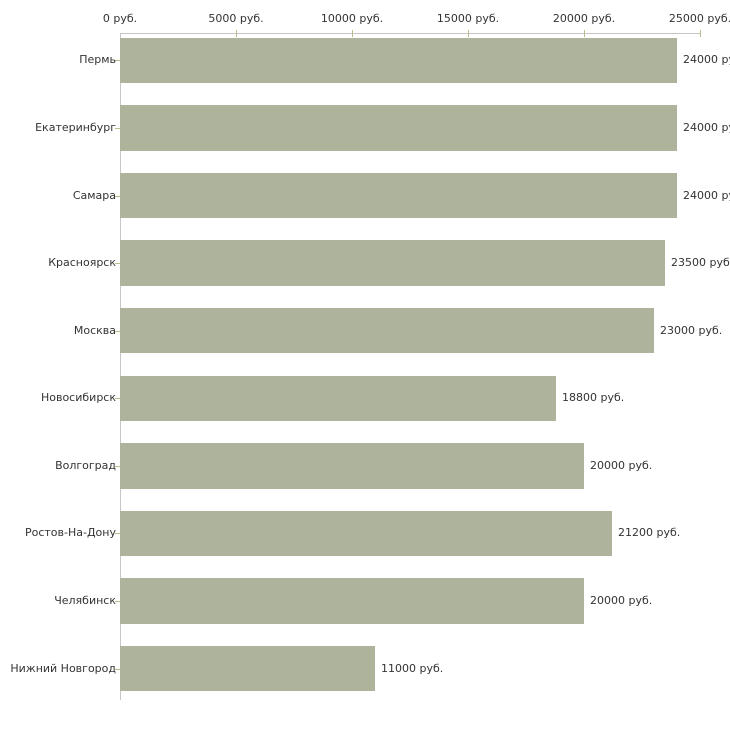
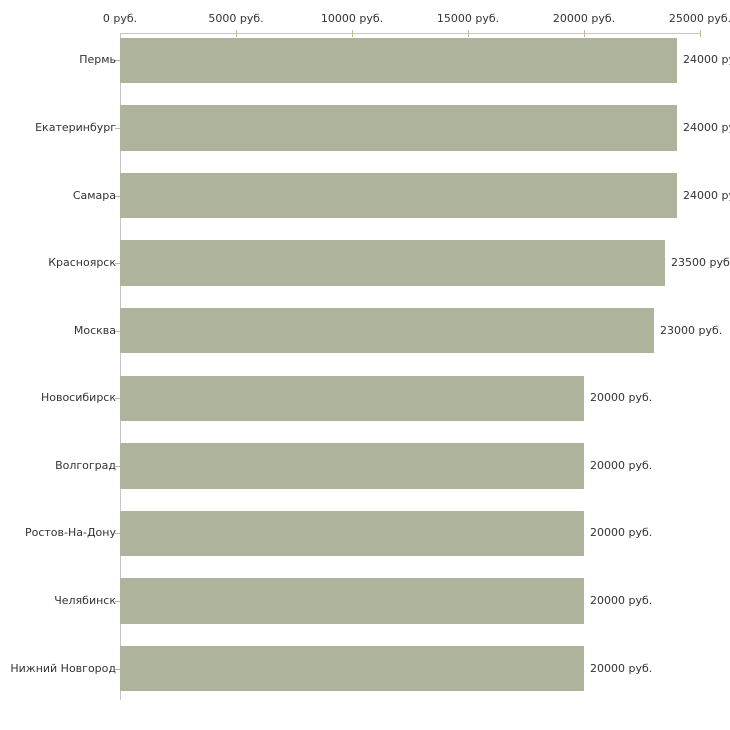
Новосибирск: 18800 -> 20000
Ростов-На-Дону: 21200 -> 20000
Нижний Новгород: 11000 -> 20000
